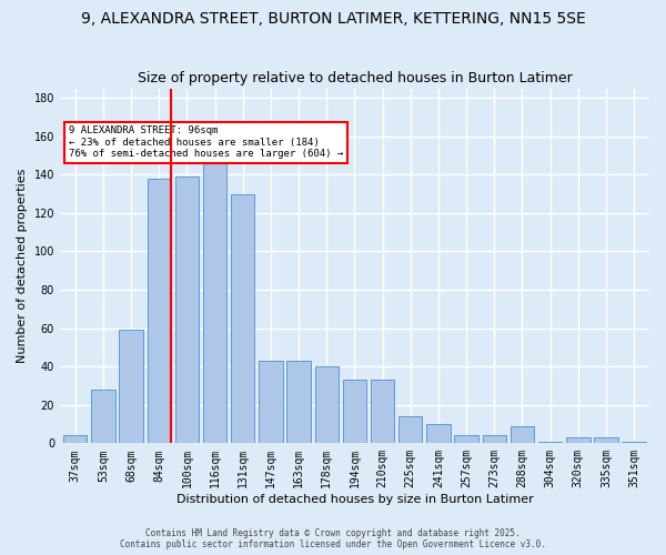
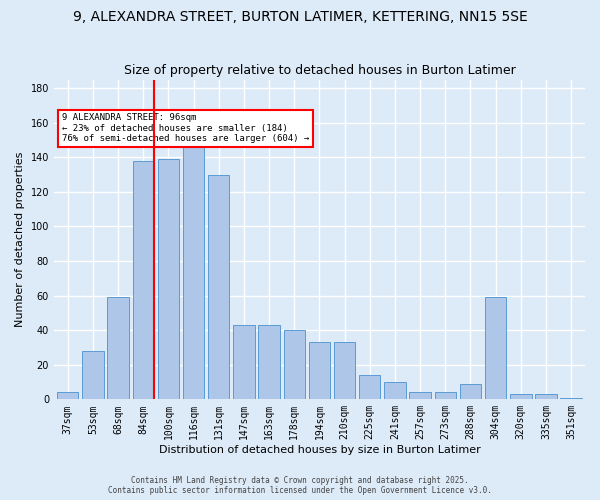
304sqm: 1 -> 59
